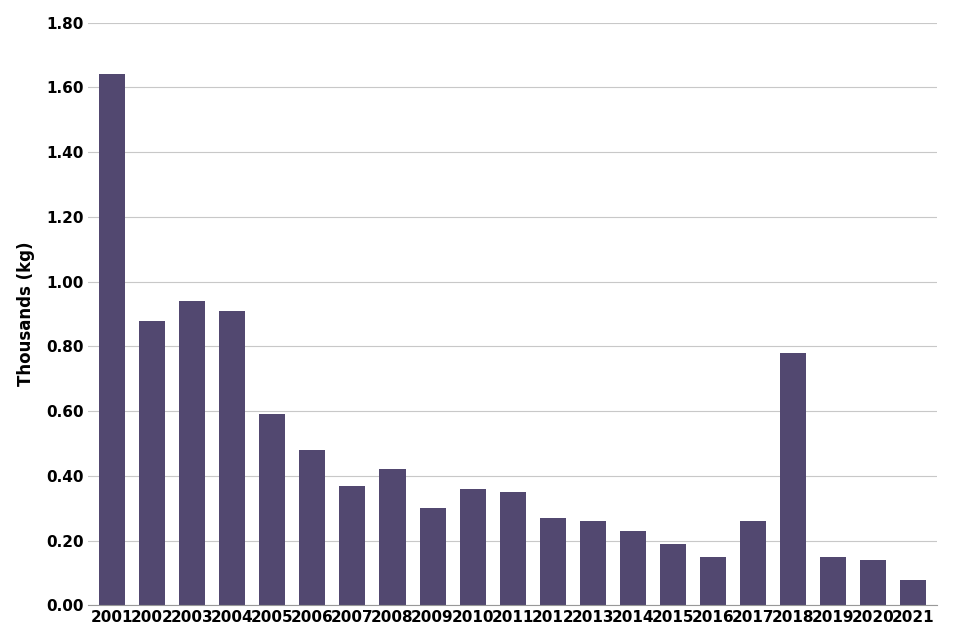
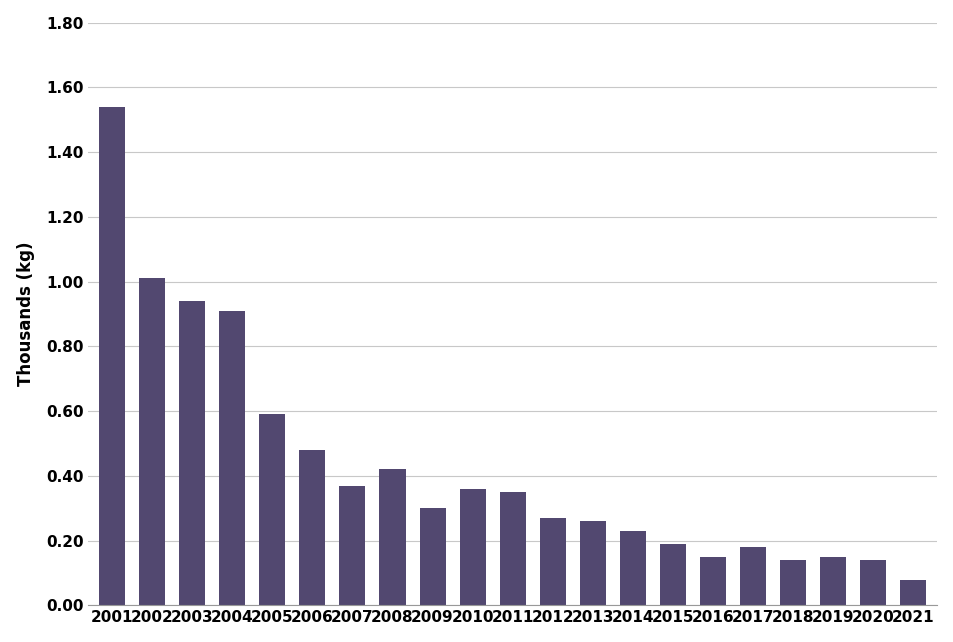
2001: 1.64 -> 1.54
2002: 0.88 -> 1.01
2017: 0.26 -> 0.18
2018: 0.78 -> 0.14
